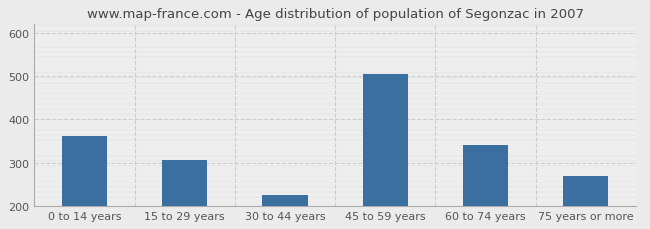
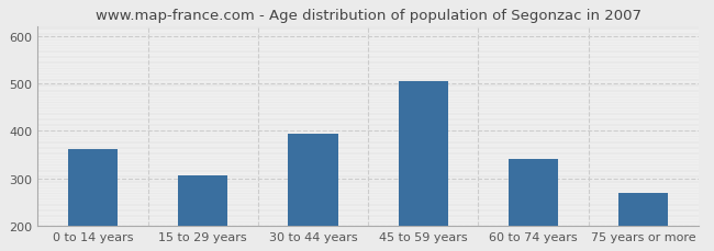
30 to 44 years: 225 -> 393
